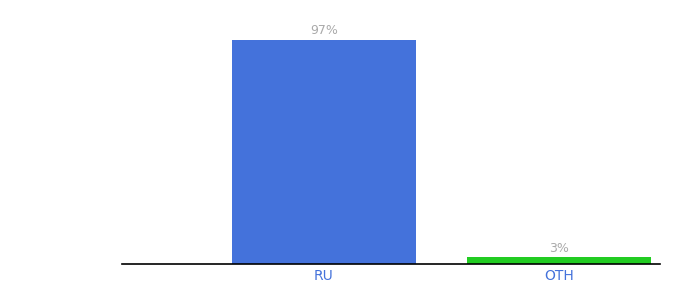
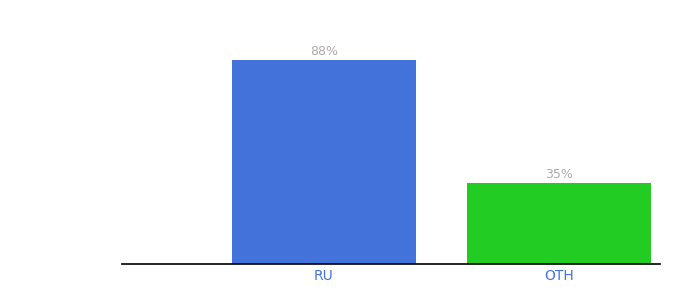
RU: 97% -> 88%
OTH: 3% -> 35%
